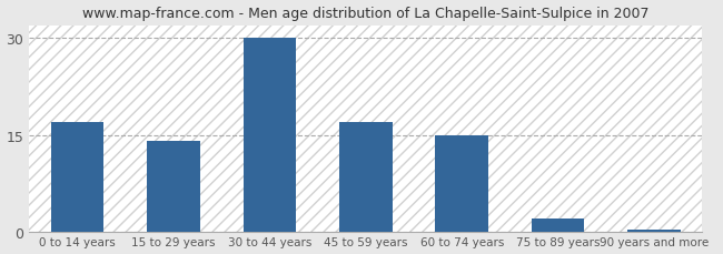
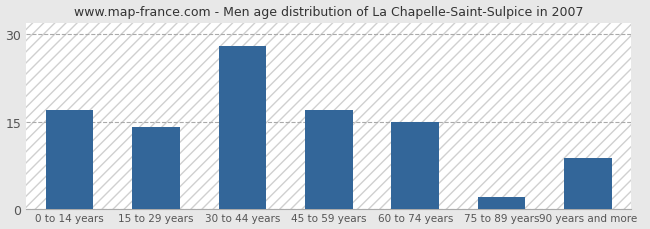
30 to 44 years: 30.0 -> 28.0
90 years and more: 0.3 -> 8.8
